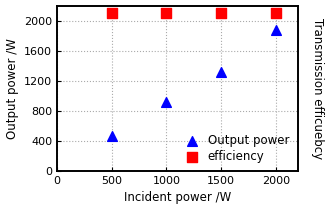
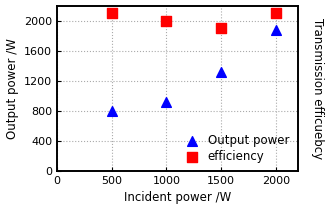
Output power/500: 460 -> 800
efficiency/1000: 2100 -> 2000
efficiency/1500: 2100 -> 1900
